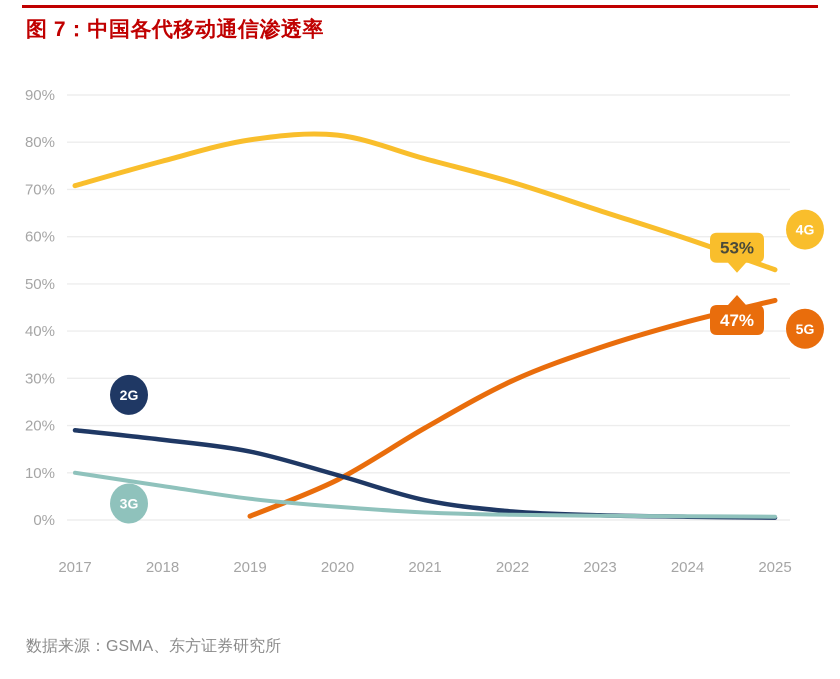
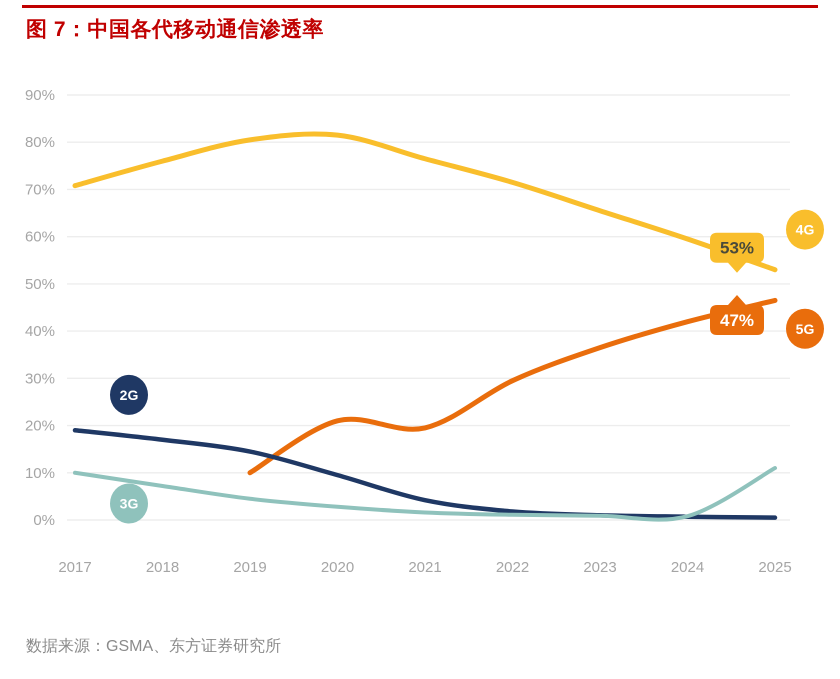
5G/2019: 1% -> 10%
5G/2020: 8% -> 21%
3G/2025: 1% -> 11%
